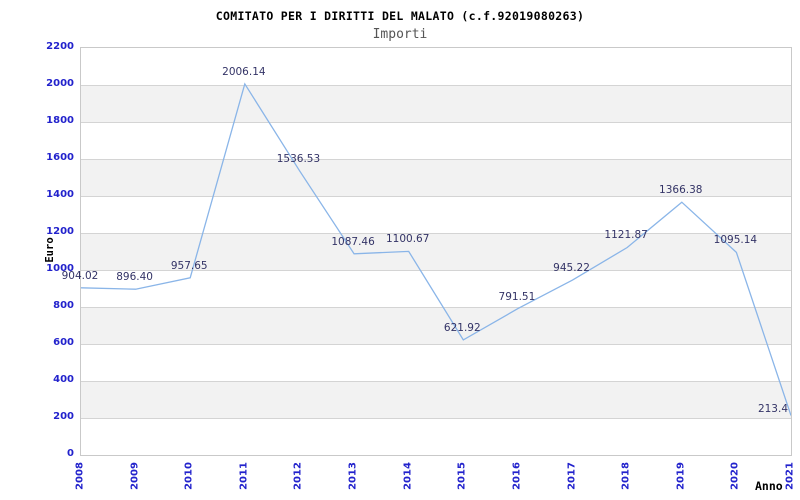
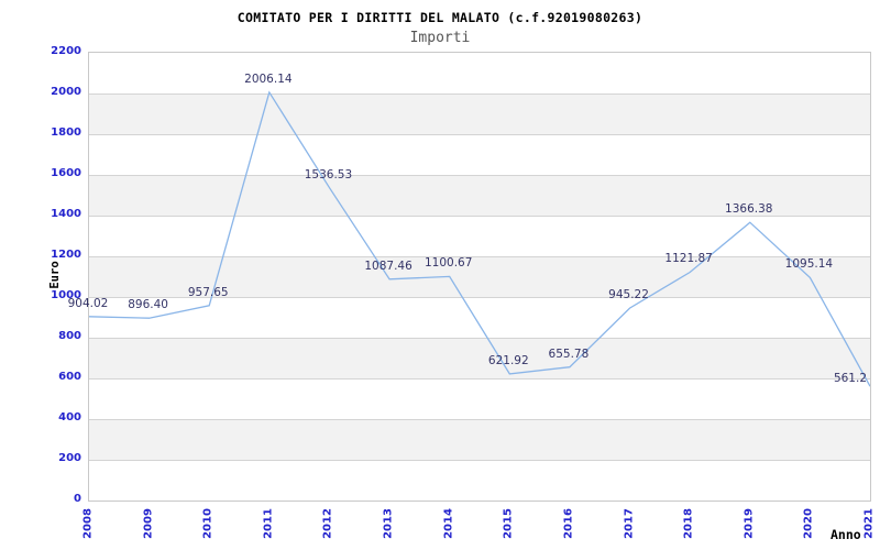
2016: 791.51 -> 655.78
2021: 213.4 -> 561.2
